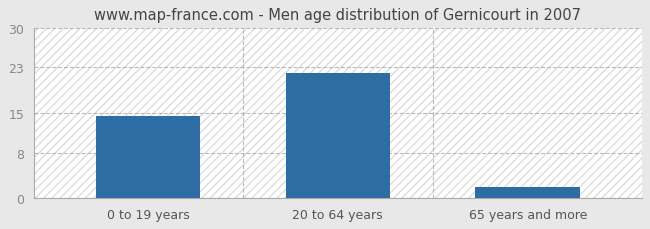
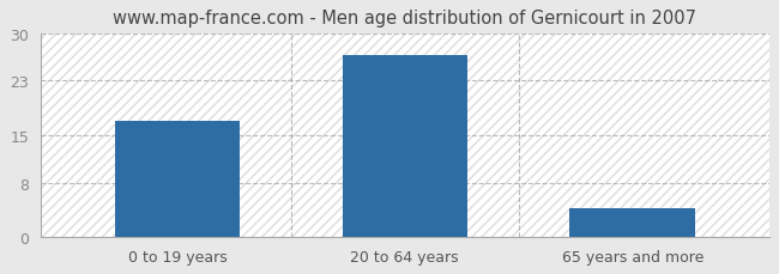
0 to 19 years: 14.5 -> 17.0
20 to 64 years: 22.0 -> 26.8
65 years and more: 2.0 -> 4.2
